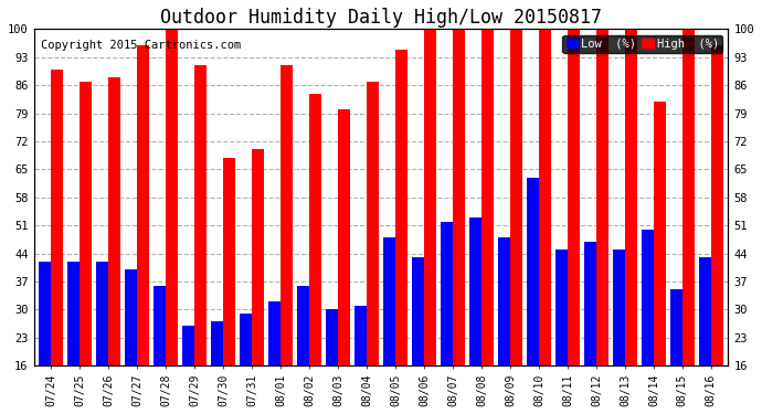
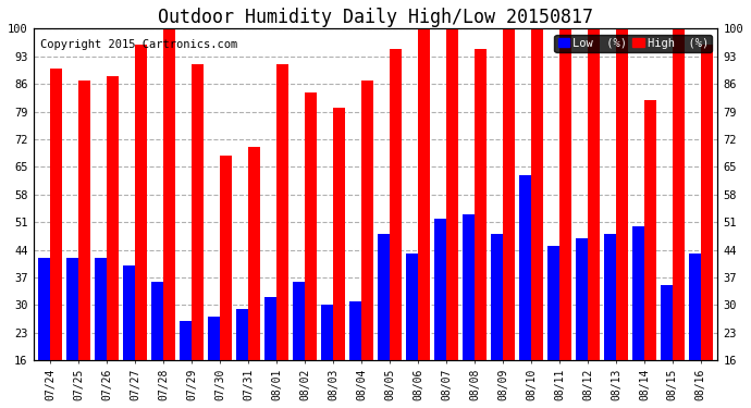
High (%)/08/08: 100 -> 95
Low (%)/08/13: 45 -> 48
